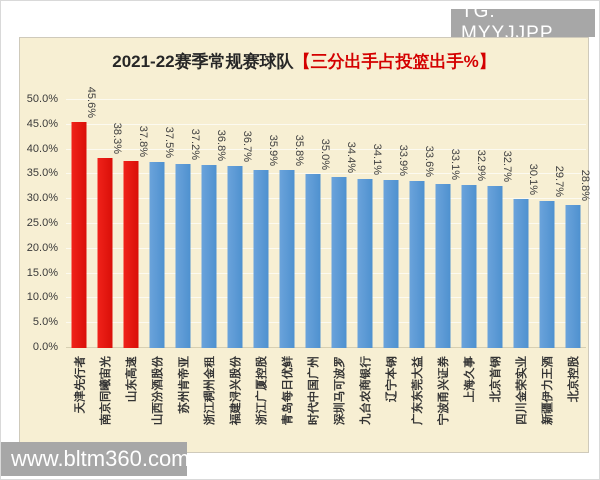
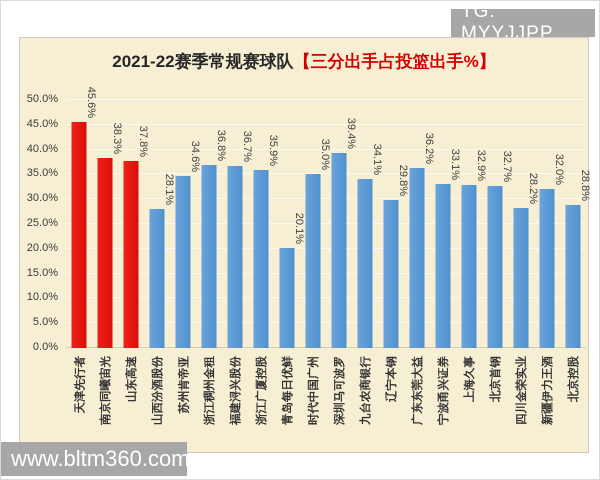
山西汾酒股份: 37.5% -> 28.1%
苏州肯帝亚: 37.2% -> 34.6%
青岛每日优鲜: 35.8% -> 20.1%
深圳马可波罗: 34.4% -> 39.4%
辽宁本钢: 33.9% -> 29.8%
广东东莞大益: 33.6% -> 36.2%
四川金荣实业: 30.1% -> 28.2%
新疆伊力王酒: 29.7% -> 32.0%
